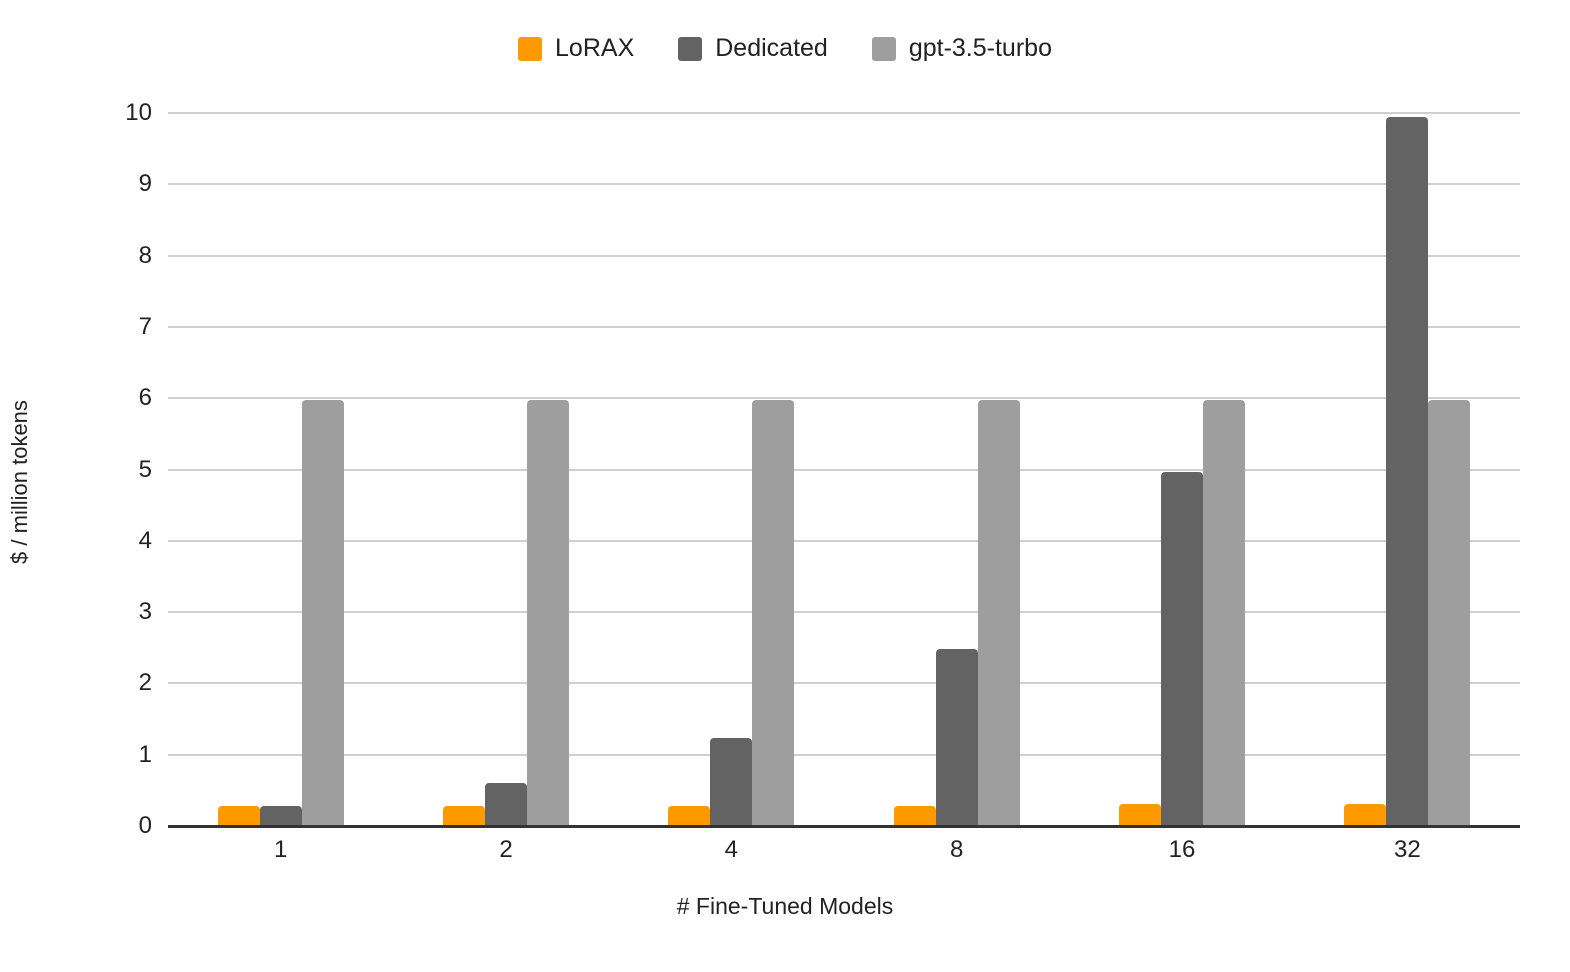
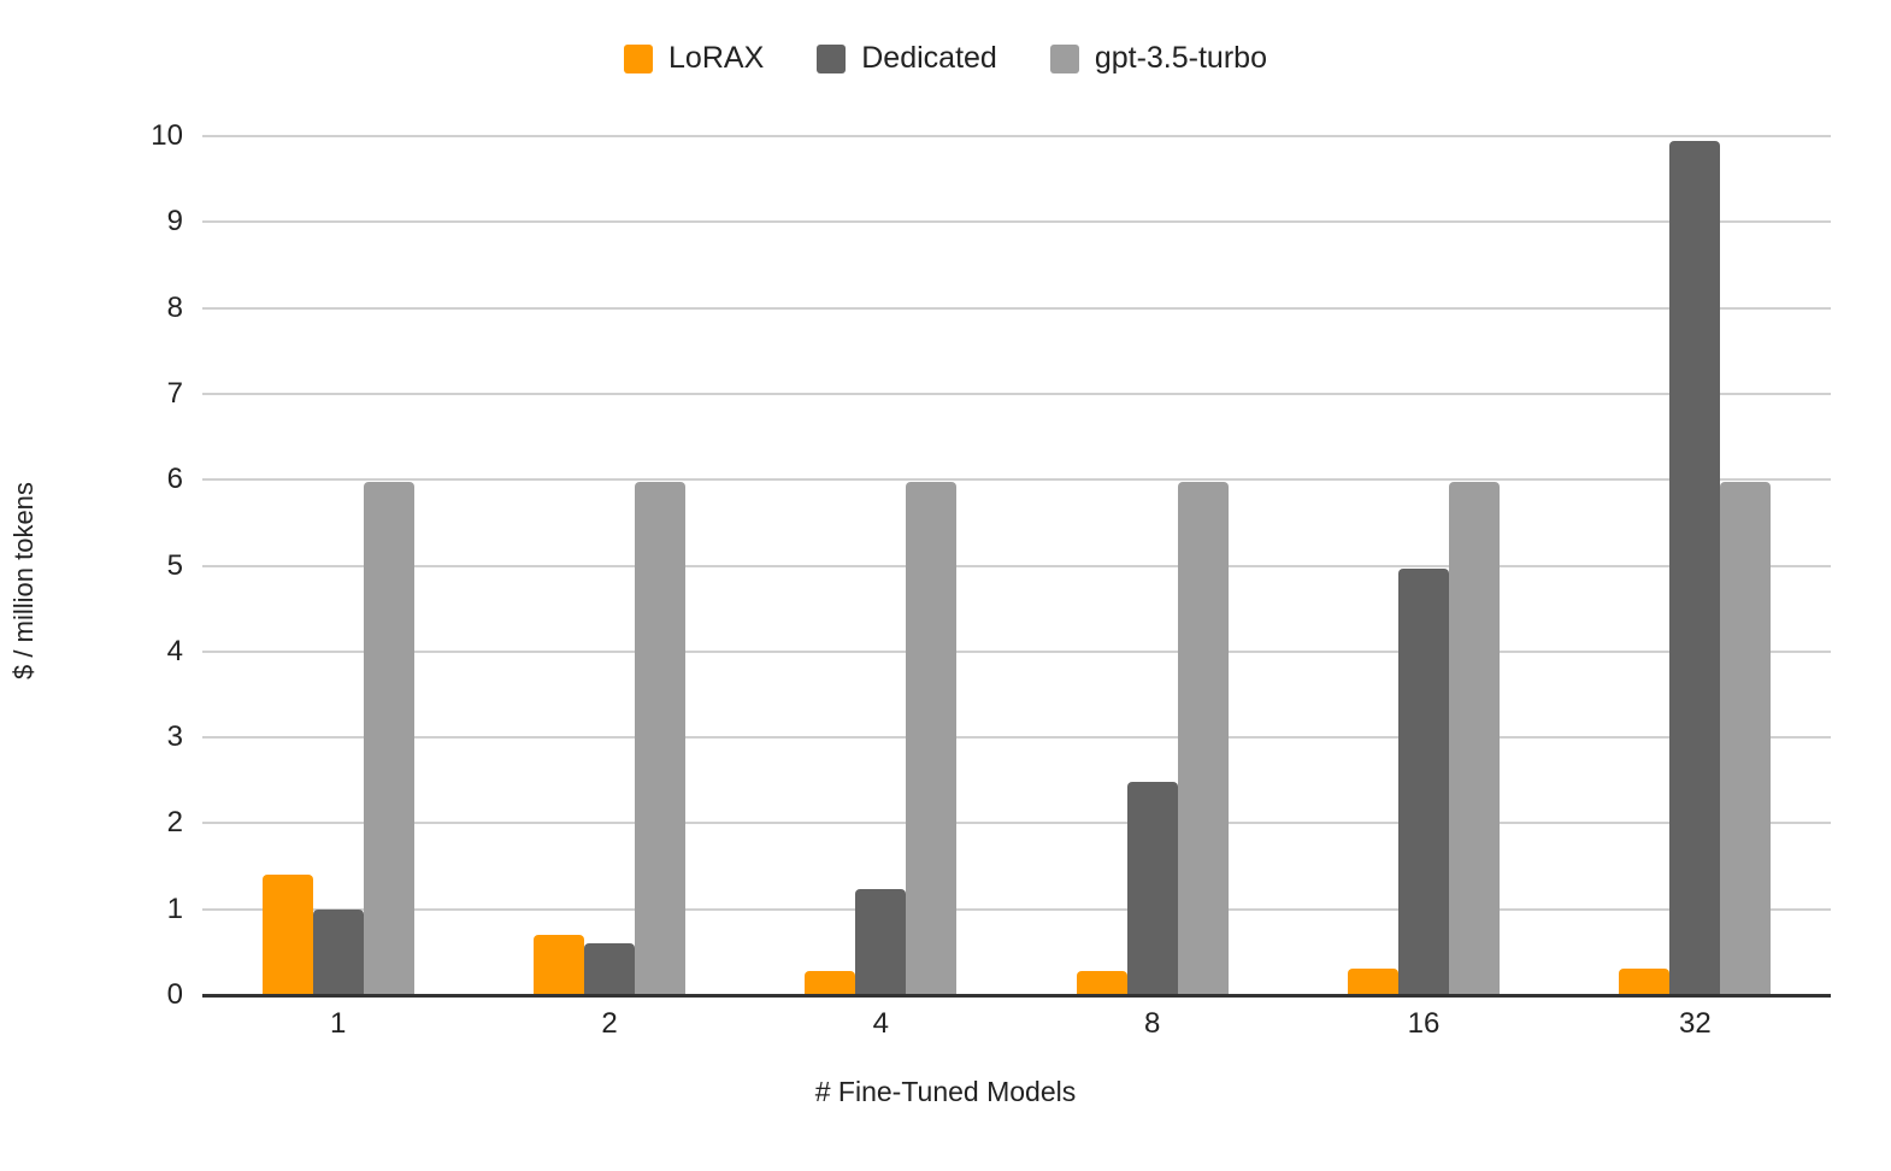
LoRAX/1: 0.3 -> 1.4
Dedicated/1: 0.3 -> 1.0
LoRAX/2: 0.3 -> 0.7
